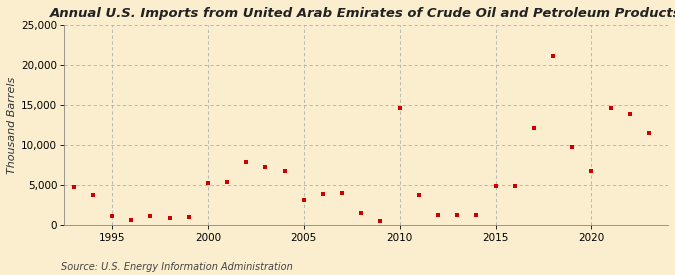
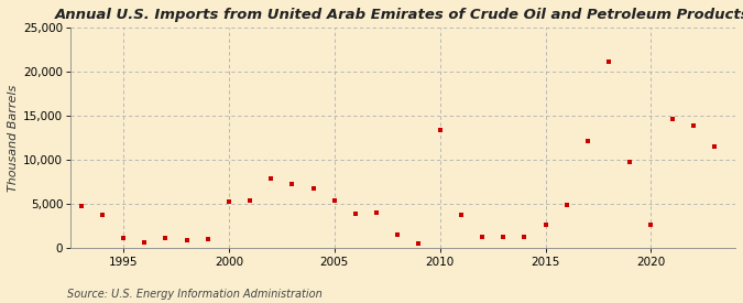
2005: 3,100 -> 5,400
2010: 14,700 -> 13,400
2015: 4,900 -> 2,600
2020: 6,800 -> 2,600
